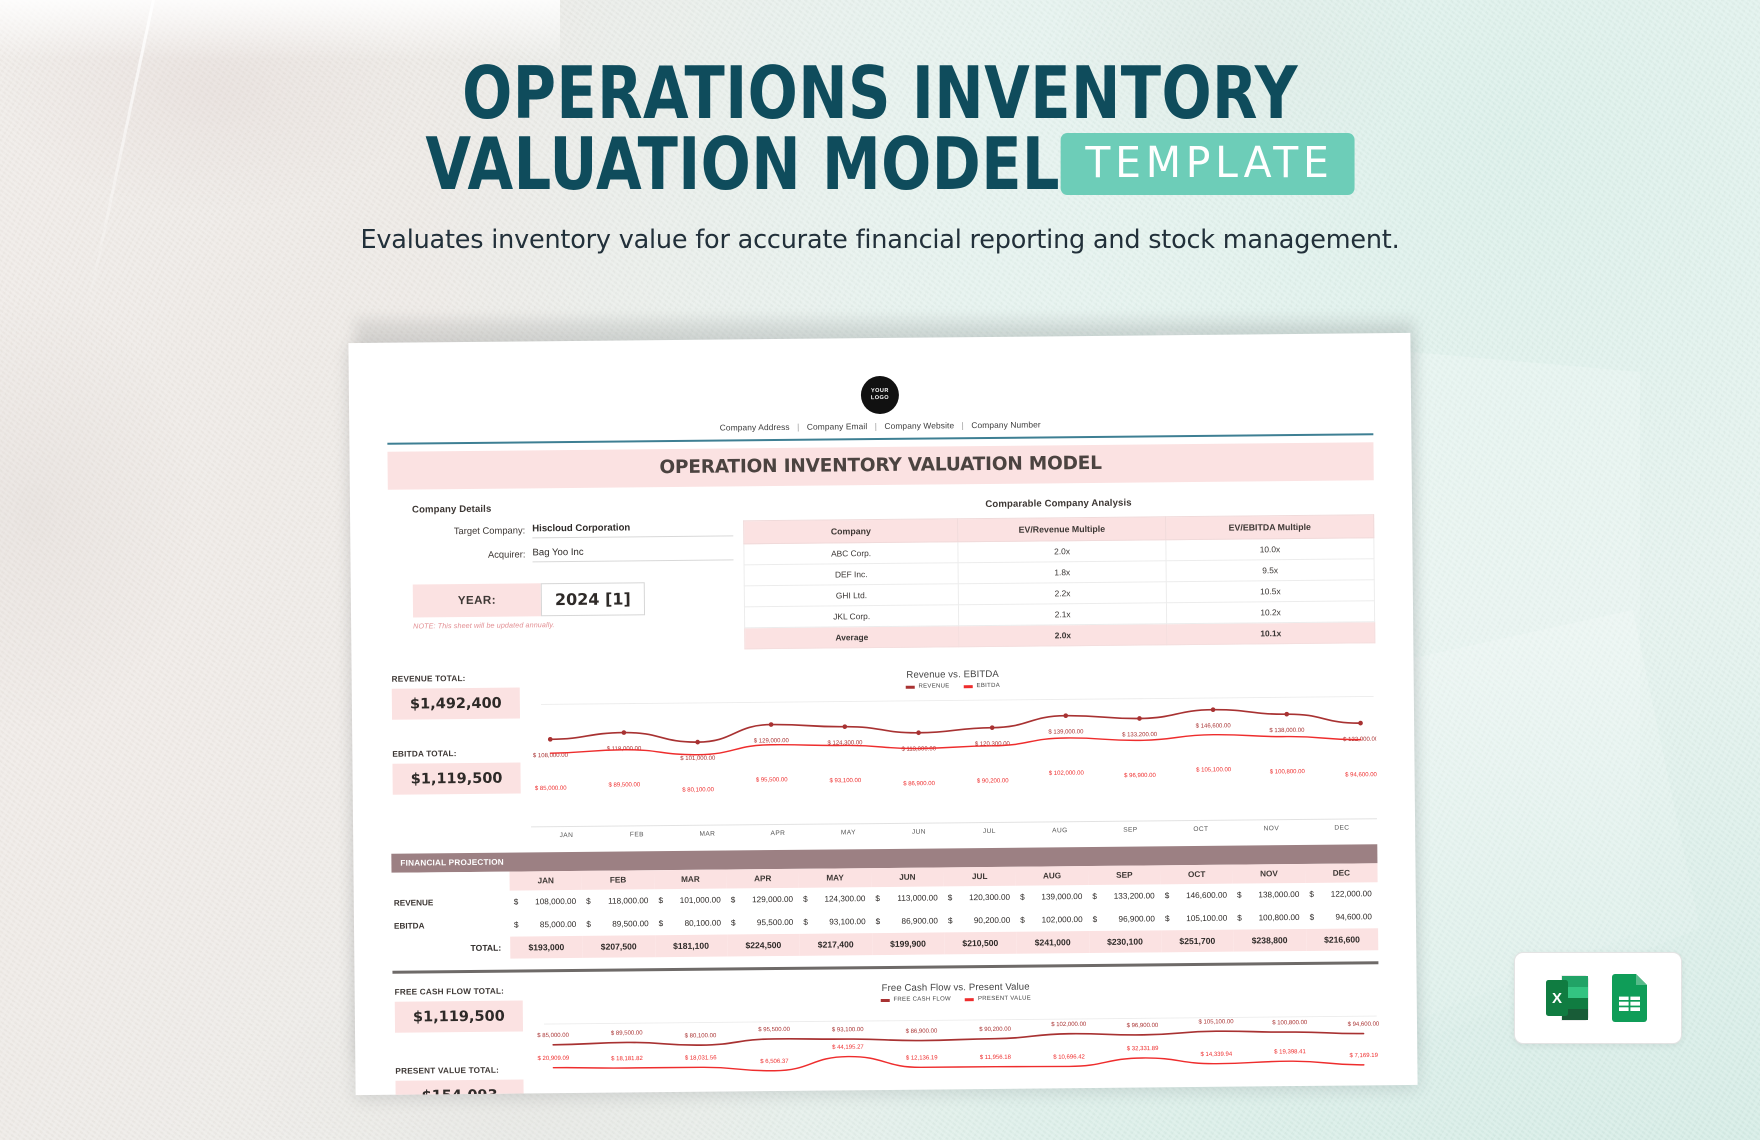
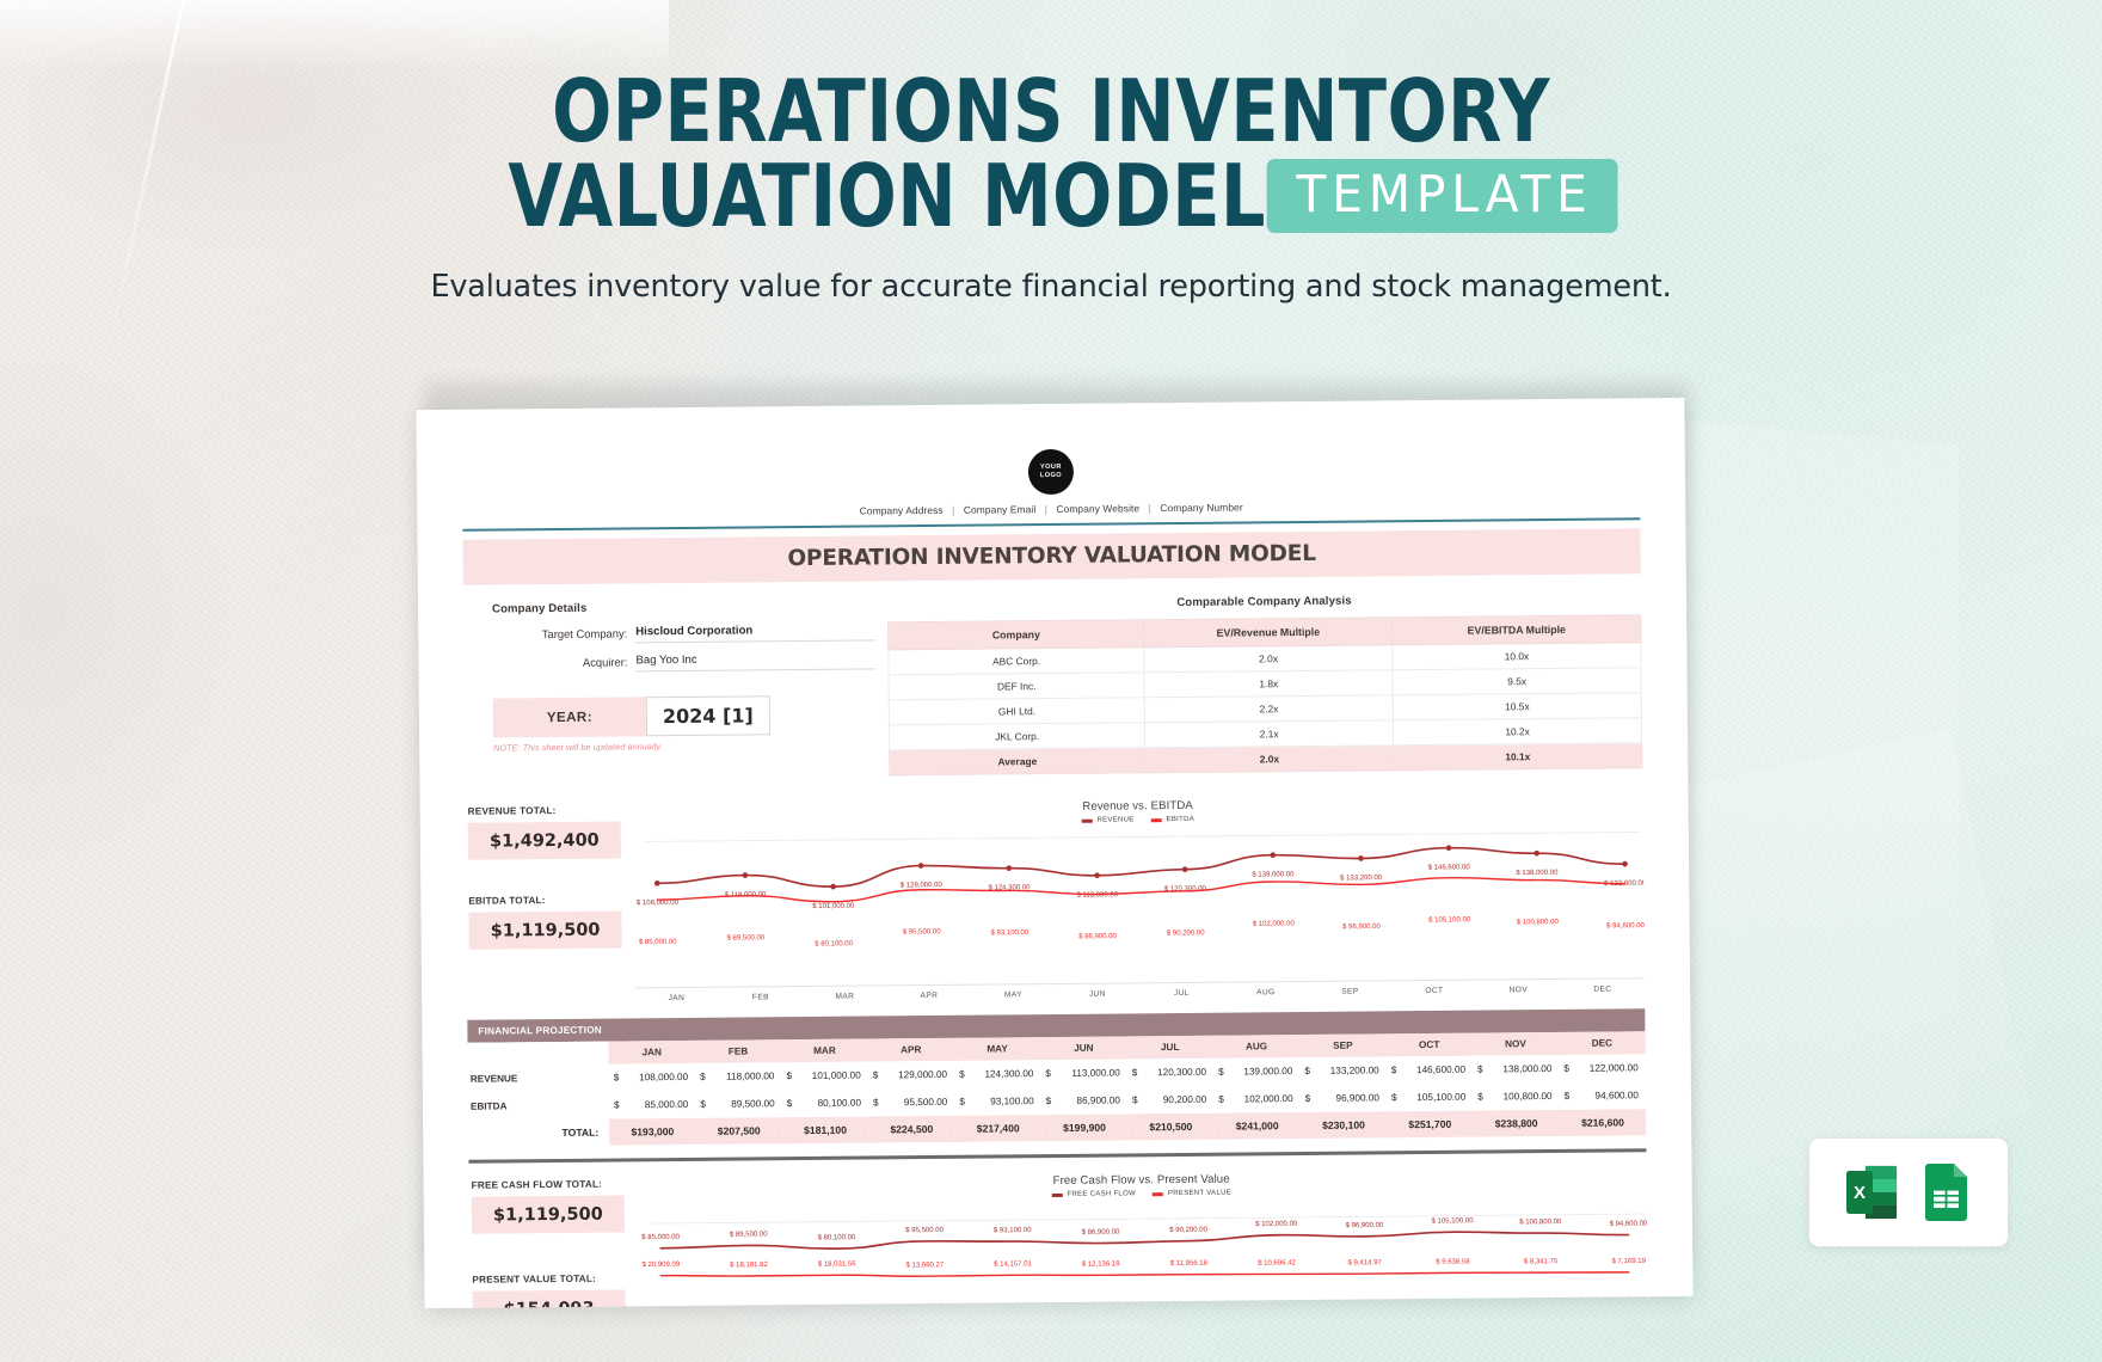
Free Cash Flow vs. Present Value/PRESENT VALUE/APR: 6,506.37 -> 13,660.27
Free Cash Flow vs. Present Value/PRESENT VALUE/MAY: 44,195.27 -> 14,157.01
Free Cash Flow vs. Present Value/PRESENT VALUE/SEP: 32,331.89 -> 9,414.97
Free Cash Flow vs. Present Value/PRESENT VALUE/OCT: 14,339.94 -> 9,638.58
Free Cash Flow vs. Present Value/PRESENT VALUE/NOV: 19,398.41 -> 8,341.75
